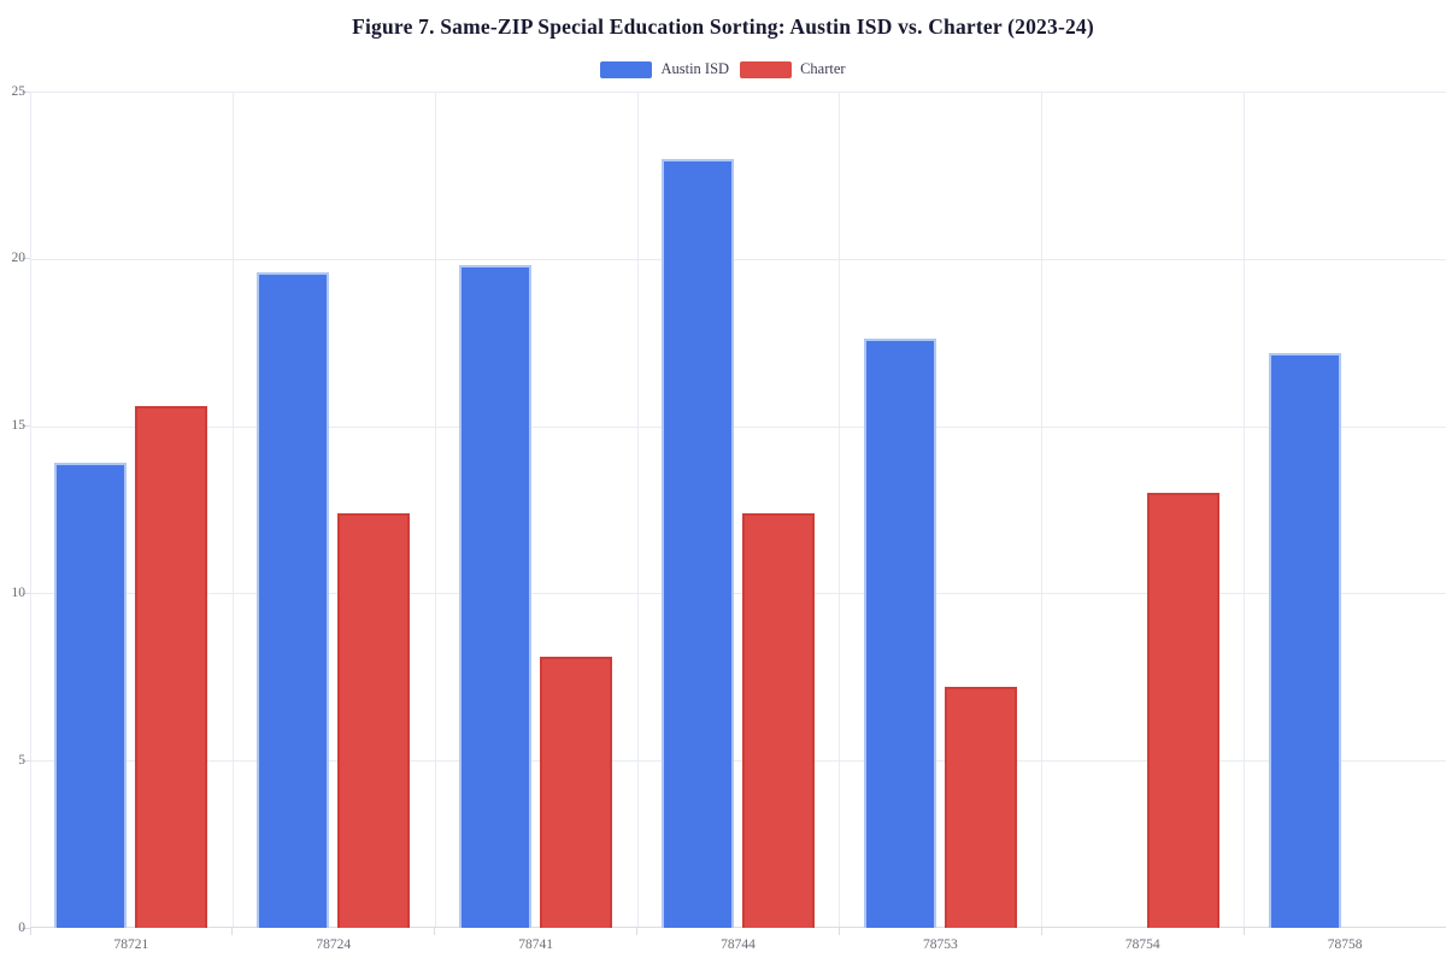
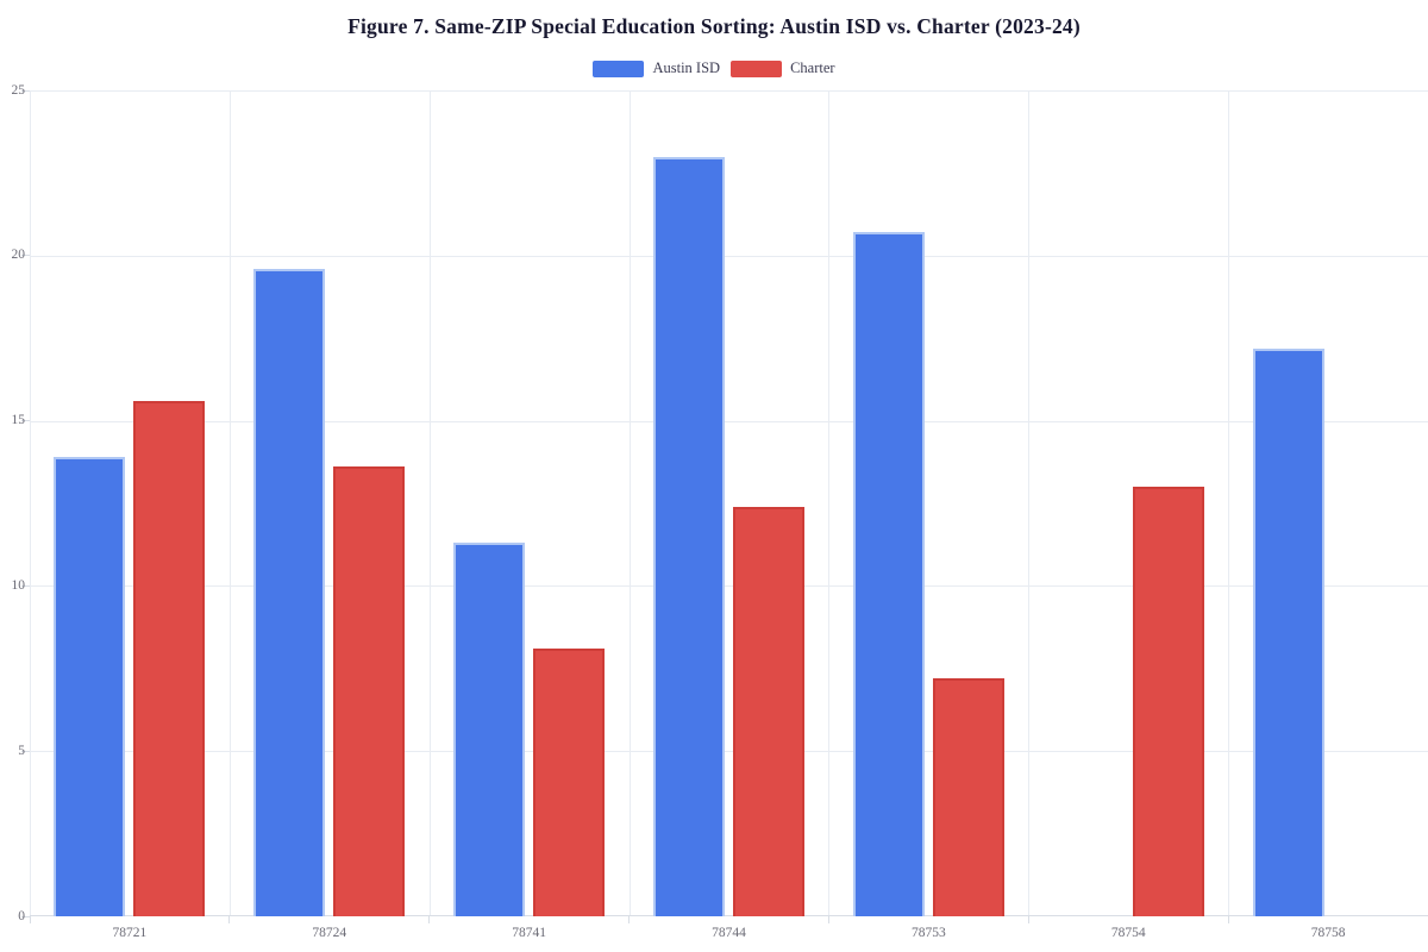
Charter/78724: 12.4 -> 13.6
Austin ISD/78741: 19.8 -> 11.3
Austin ISD/78753: 17.6 -> 20.7
